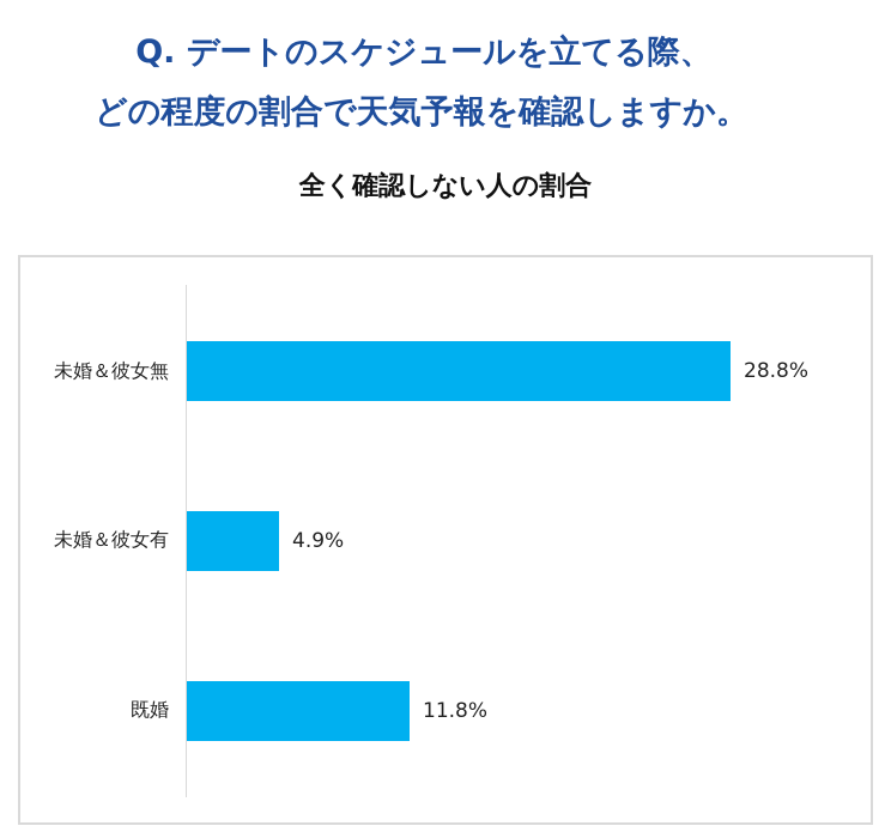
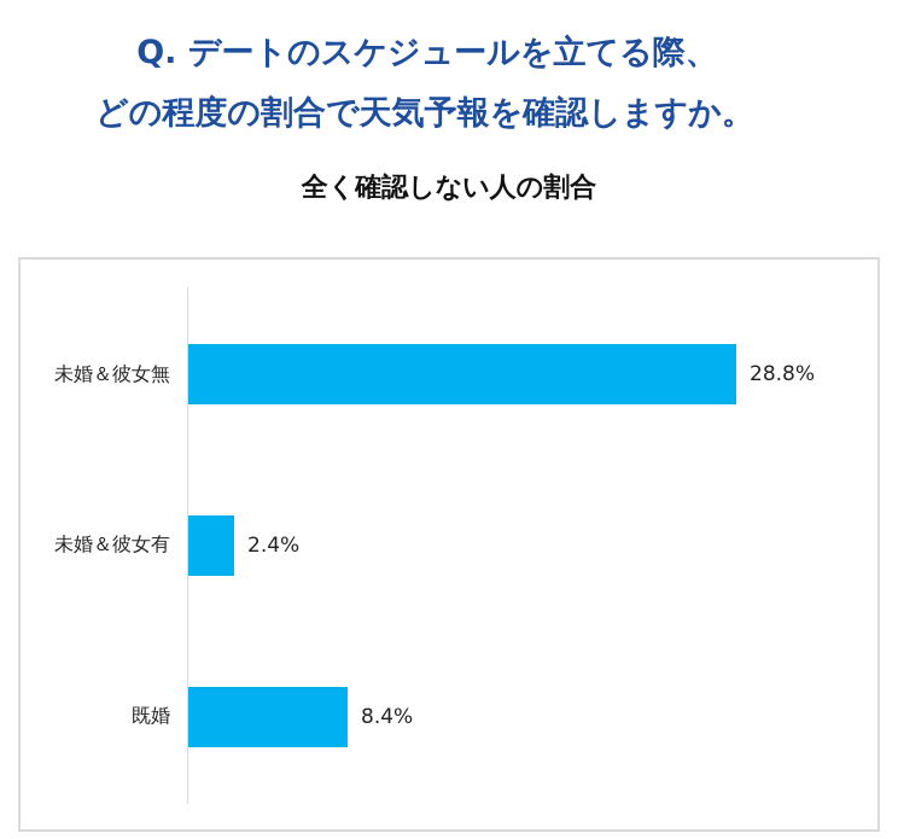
未婚＆彼女有: 4.9% -> 2.4%
既婚: 11.8% -> 8.4%
